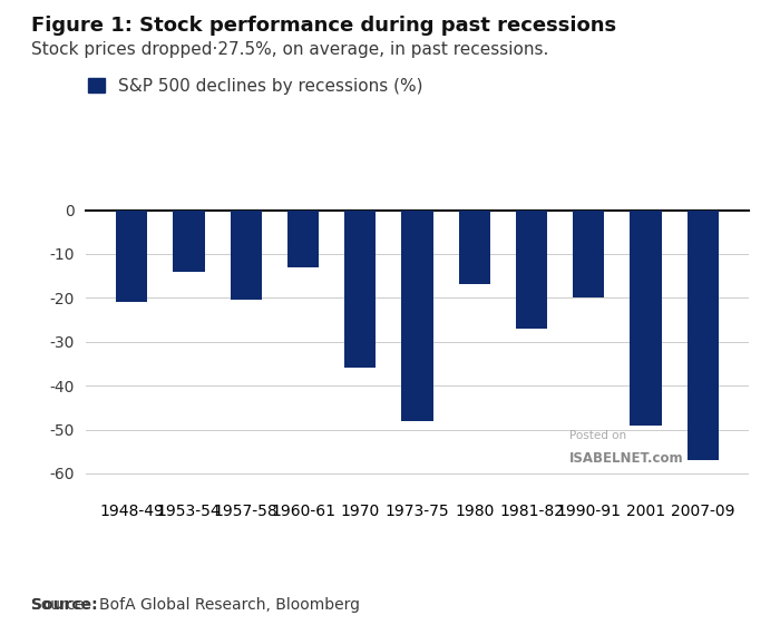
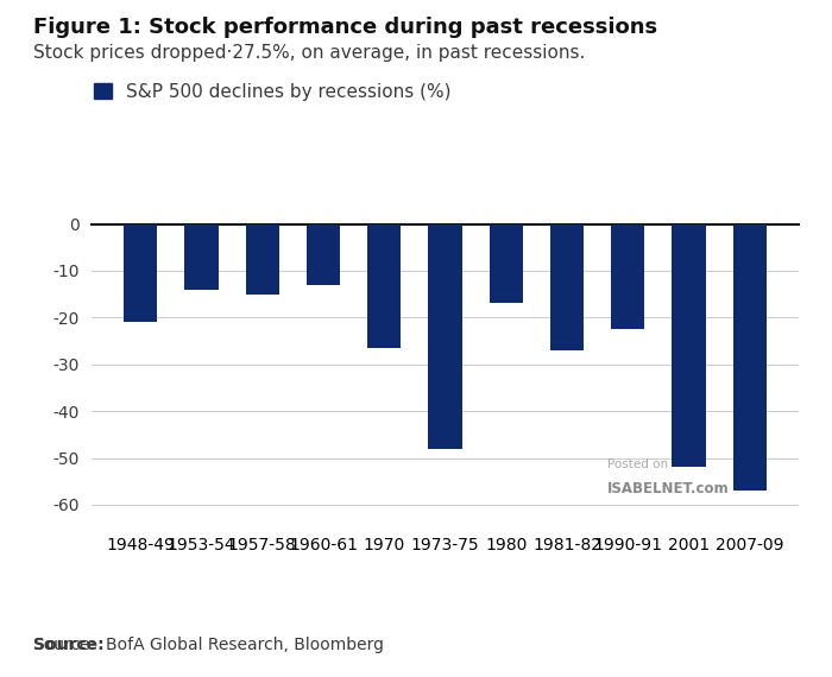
1957-58: -20.5 -> -15.0
1970: -36.0 -> -26.5
1990-91: -20.0 -> -22.5
2001: -49.0 -> -52.0
